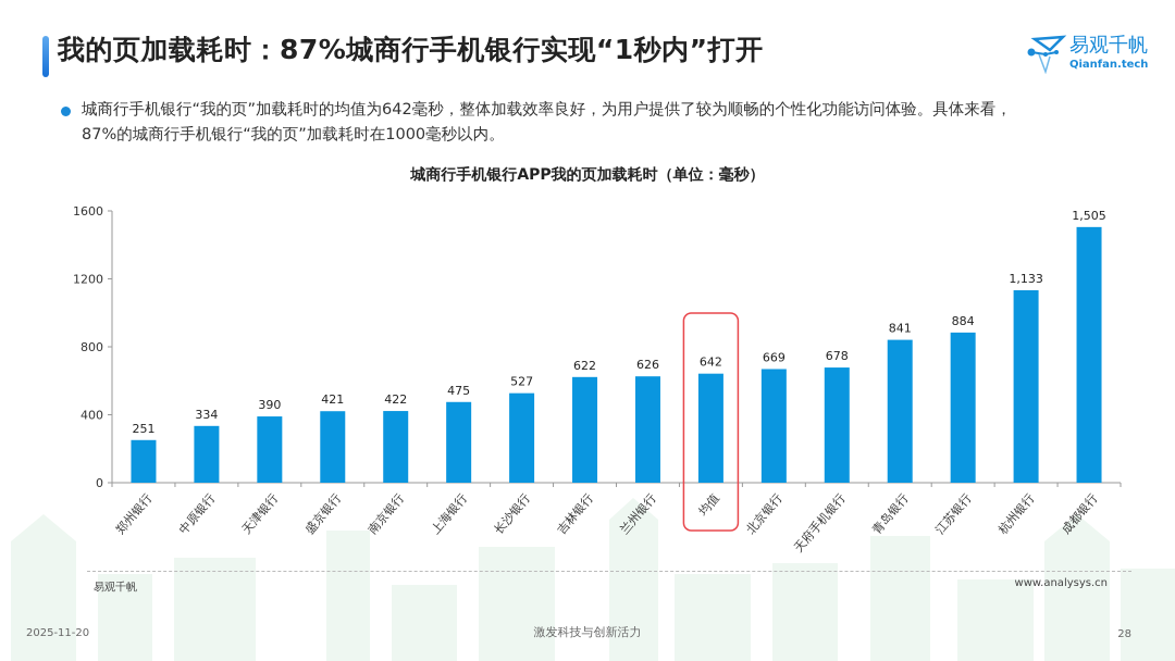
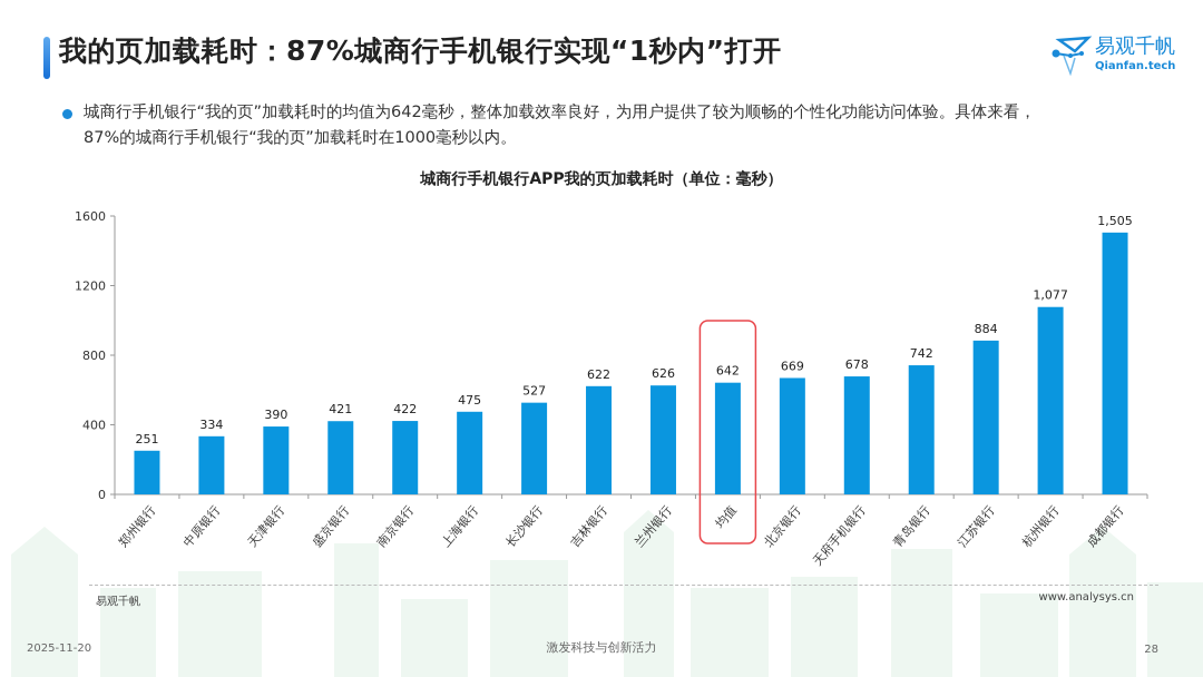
青岛银行: 841 -> 742
杭州银行: 1,133 -> 1,077
